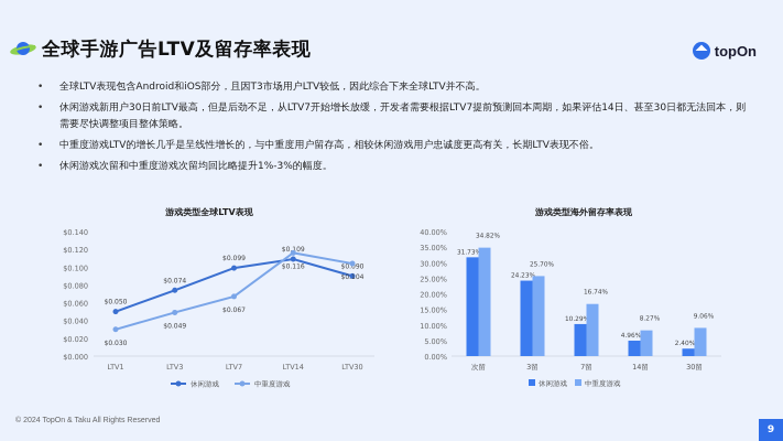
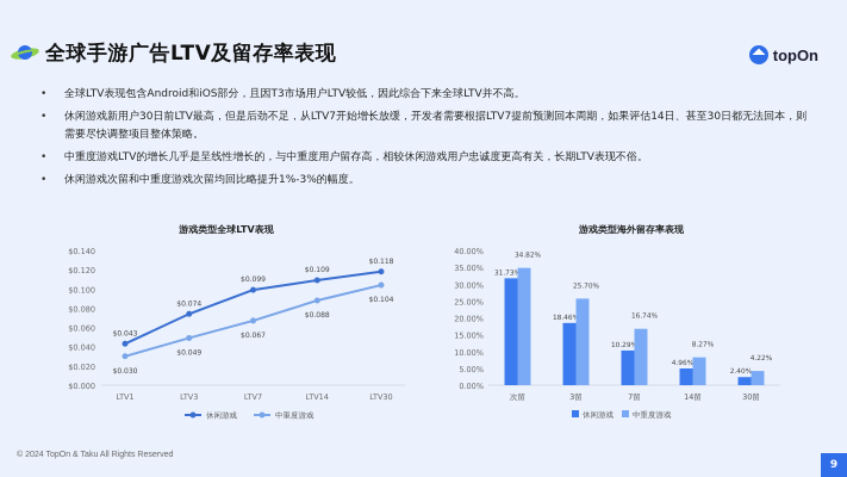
游戏类型全球LTV表现/休闲游戏/LTV1: $0.050 -> $0.043
游戏类型全球LTV表现/中重度游戏/LTV14: $0.116 -> $0.088
游戏类型全球LTV表现/休闲游戏/LTV30: $0.090 -> $0.118
游戏类型海外留存率表现/休闲游戏/3留: 24.23% -> 18.46%
游戏类型海外留存率表现/中重度游戏/30留: 9.06% -> 4.22%
